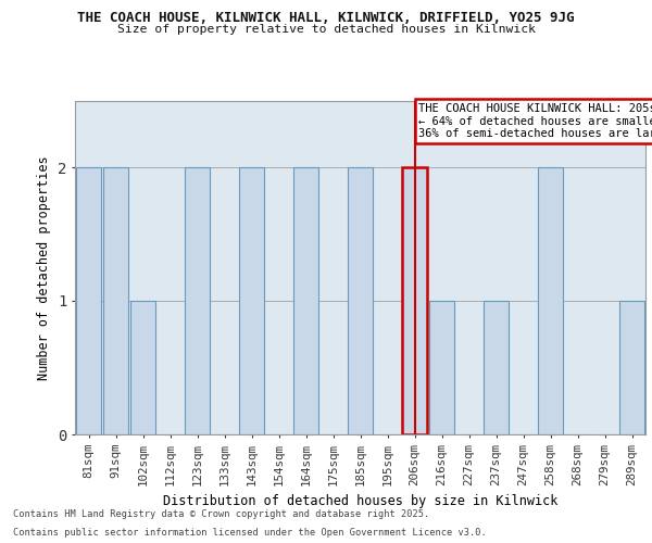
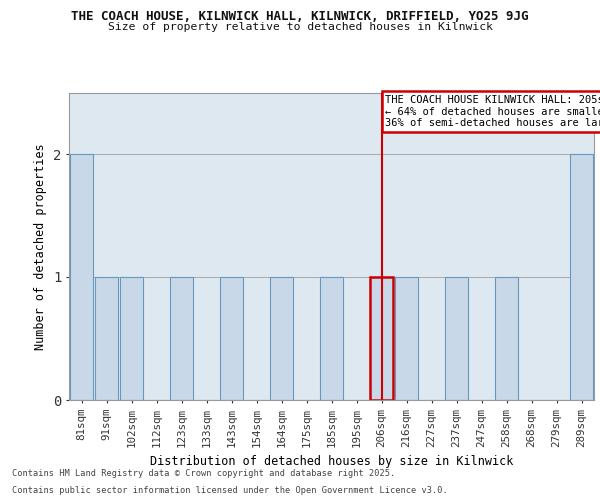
91sqm: 2 -> 1
123sqm: 2 -> 1
143sqm: 2 -> 1
164sqm: 2 -> 1
185sqm: 2 -> 1
206sqm: 2 -> 1
258sqm: 2 -> 1
289sqm: 1 -> 2
